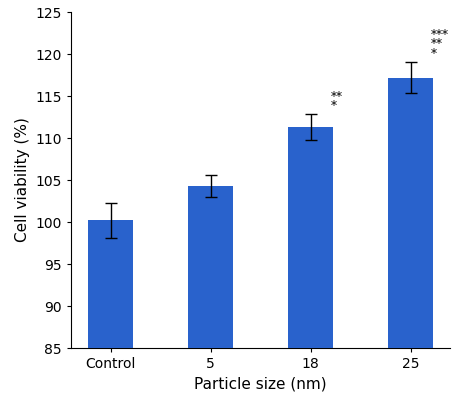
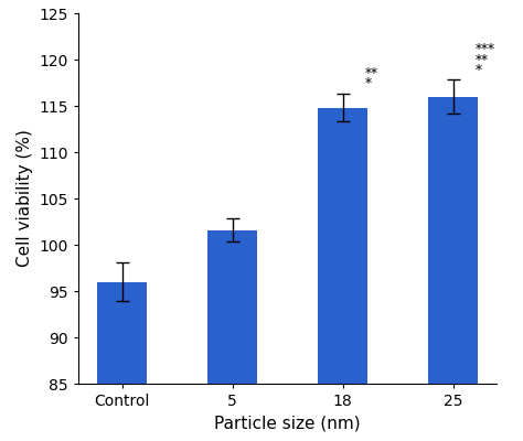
Control: 100.2 -> 96.0
5: 104.3 -> 101.6
18: 111.3 -> 114.8
25: 117.2 -> 116.0
